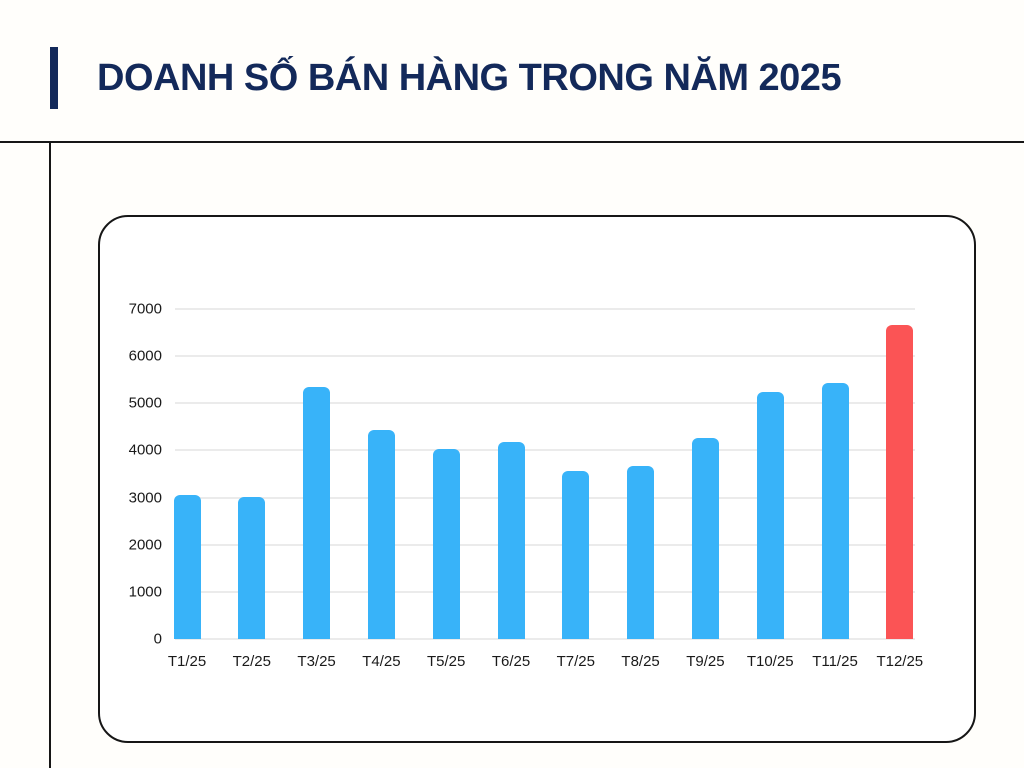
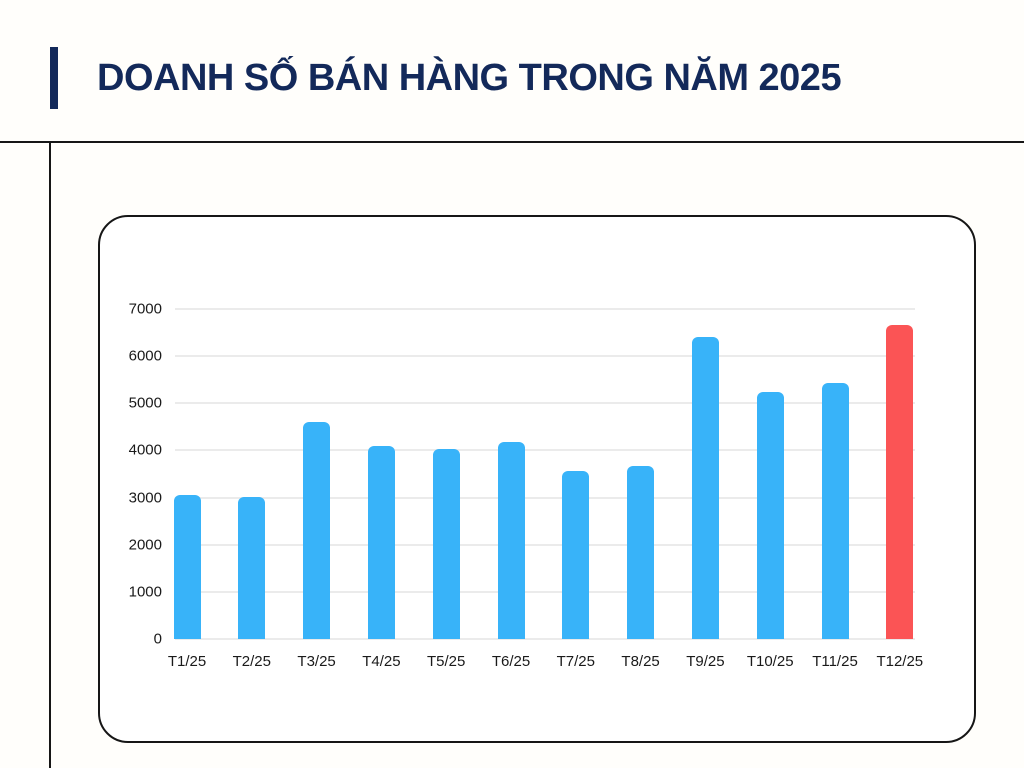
T3/25: 5400 -> 4600
T4/25: 4400 -> 4100
T9/25: 4300 -> 6400
